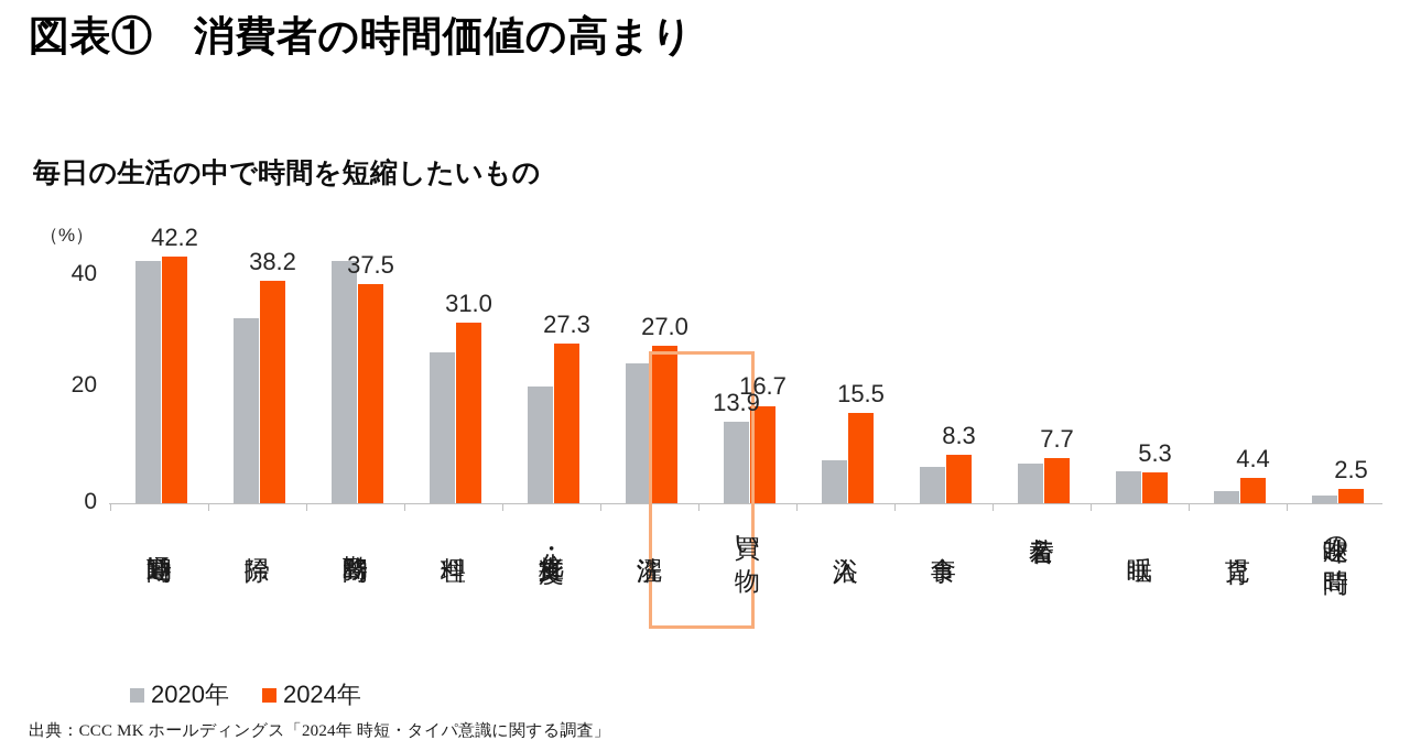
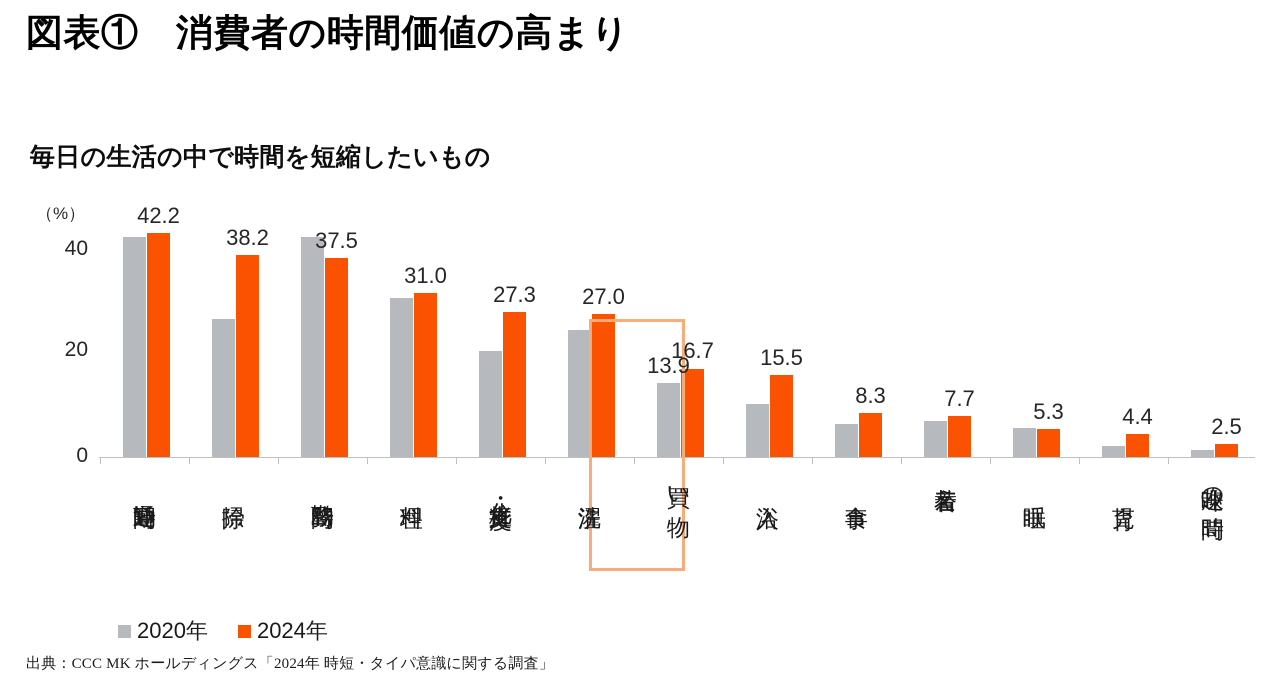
2020年/掃除: 32 -> 26
2020年/料理: 26 -> 30
2020年/入浴: 7 -> 10
